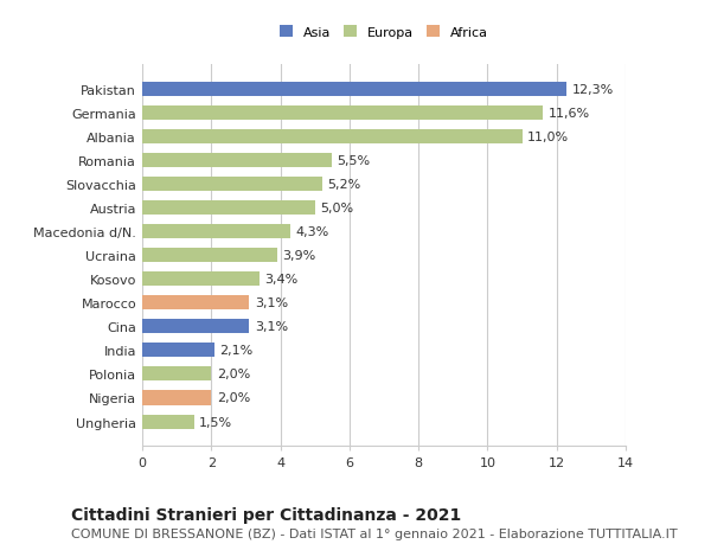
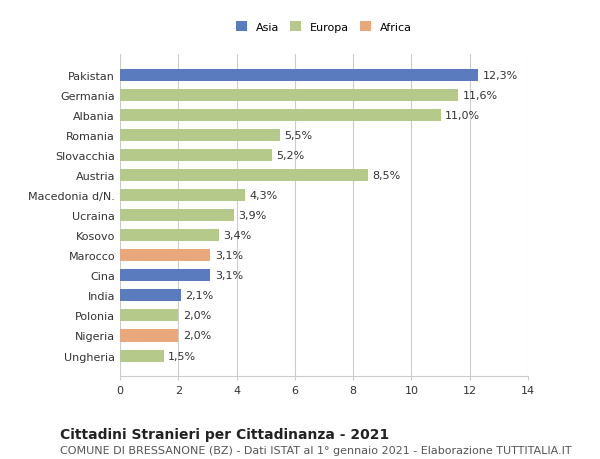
Austria: 5,0% -> 8,5%
